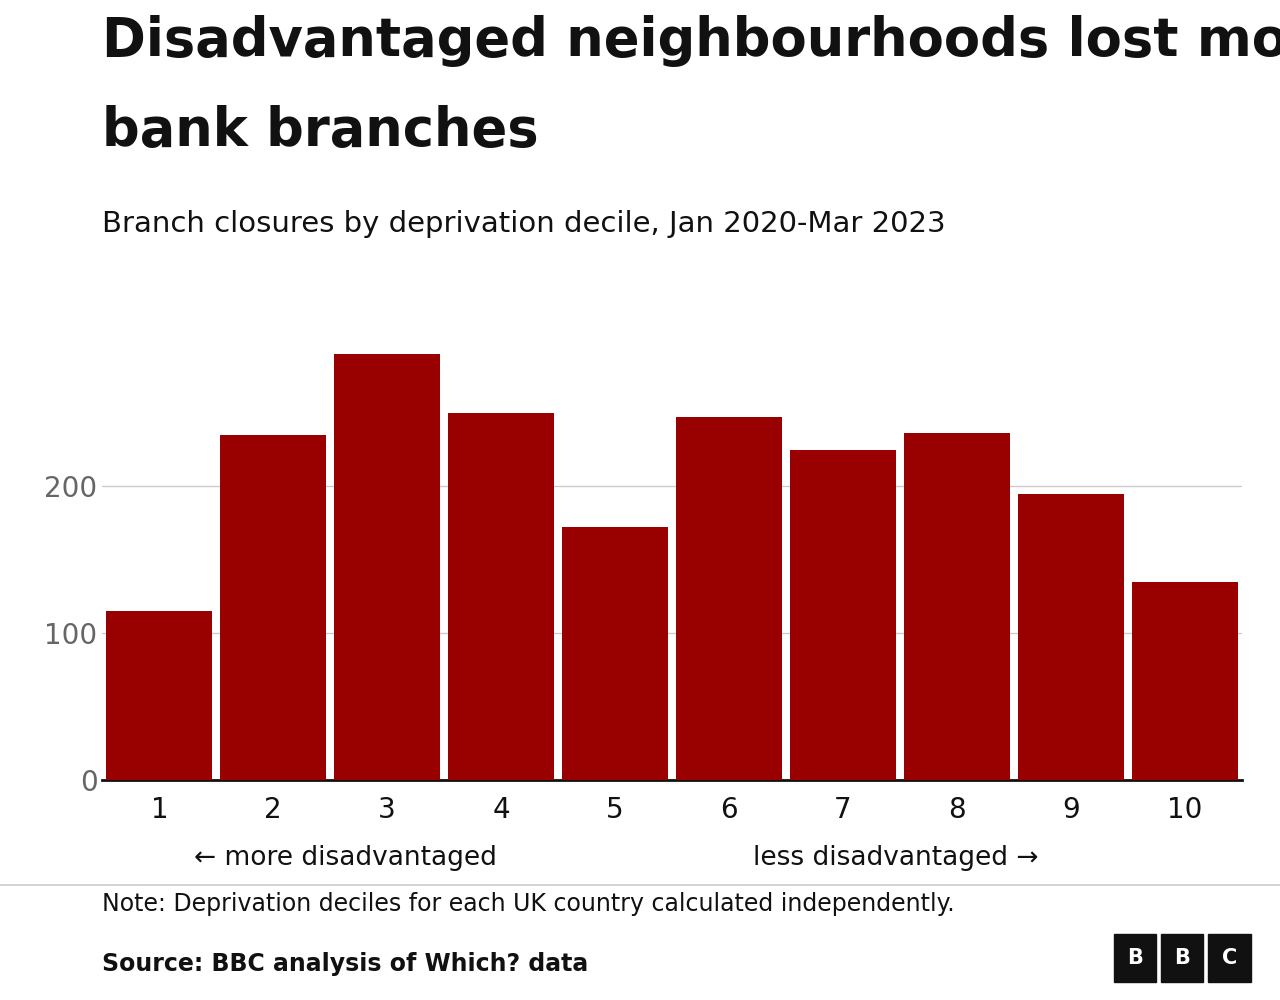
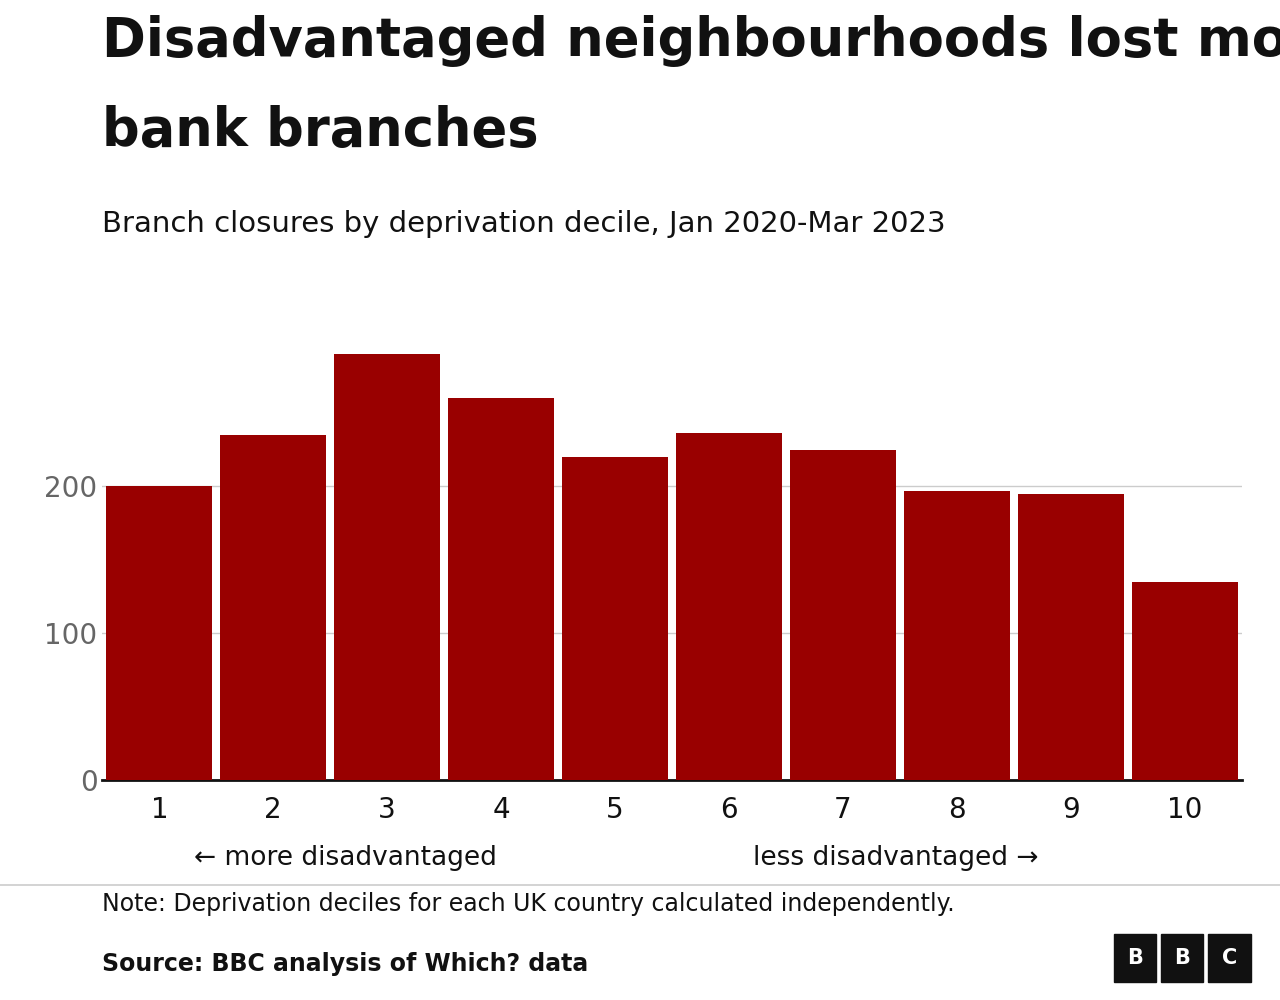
1: 115 -> 200
4: 250 -> 260
5: 172 -> 220
6: 247 -> 236
8: 236 -> 197
